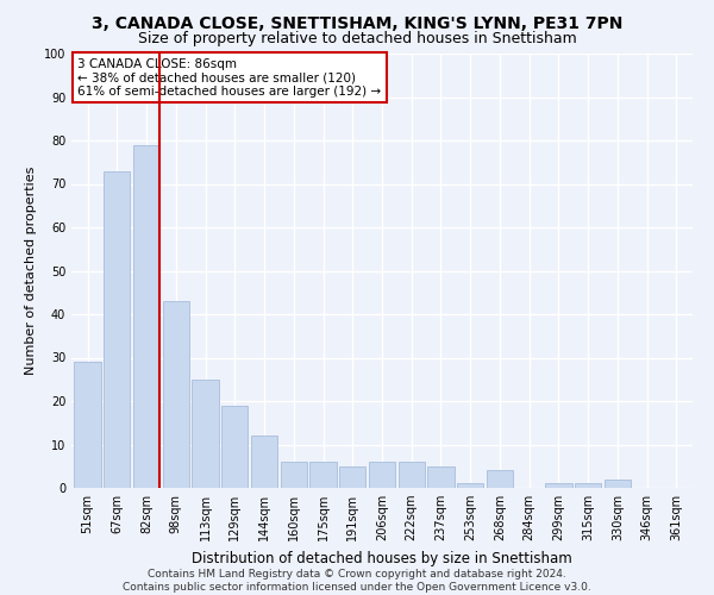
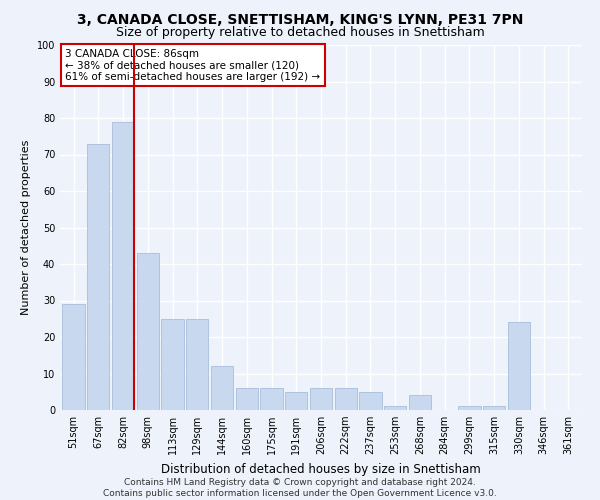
129sqm: 19 -> 25
330sqm: 2 -> 24
